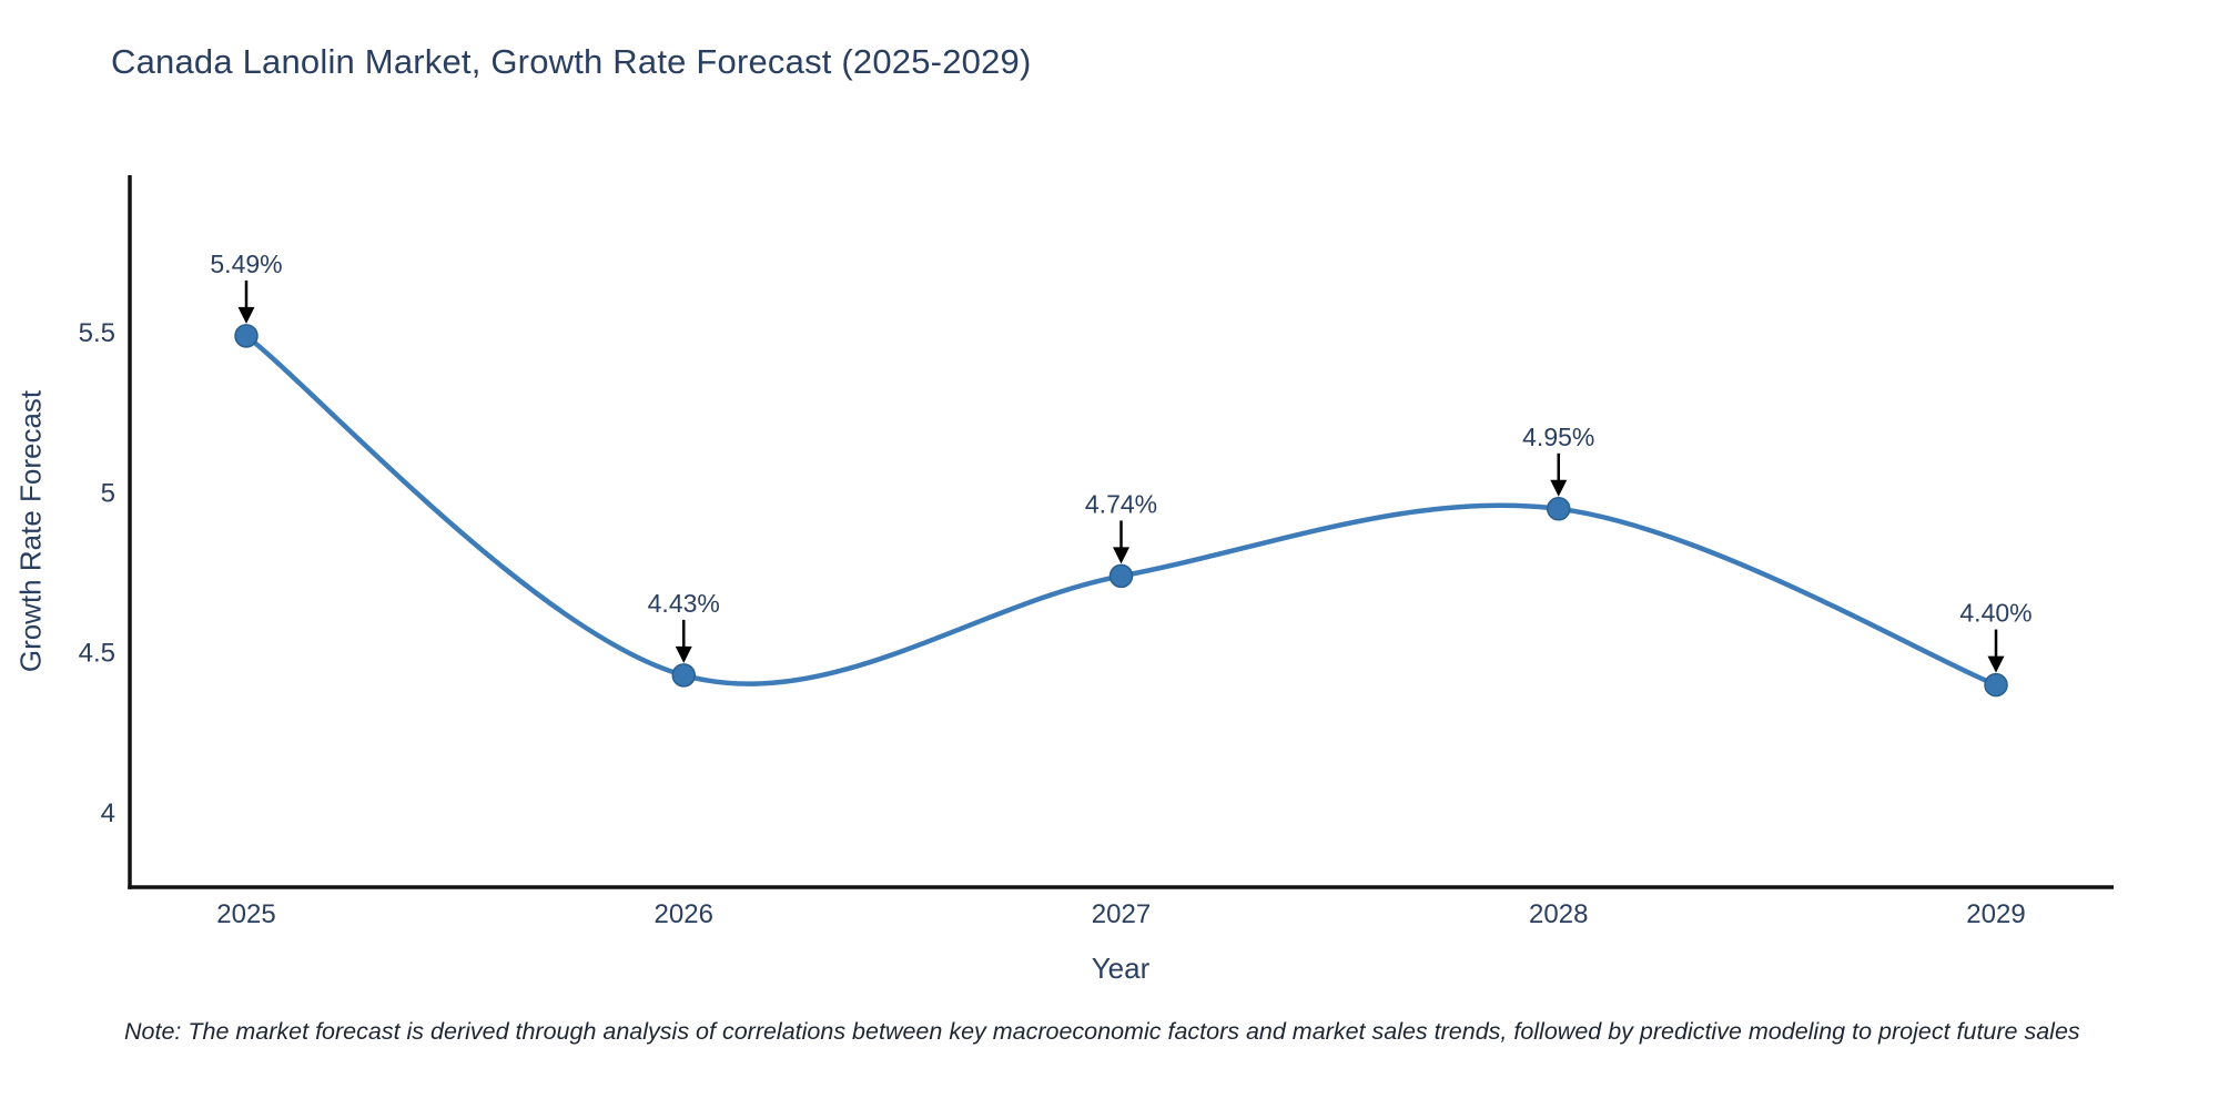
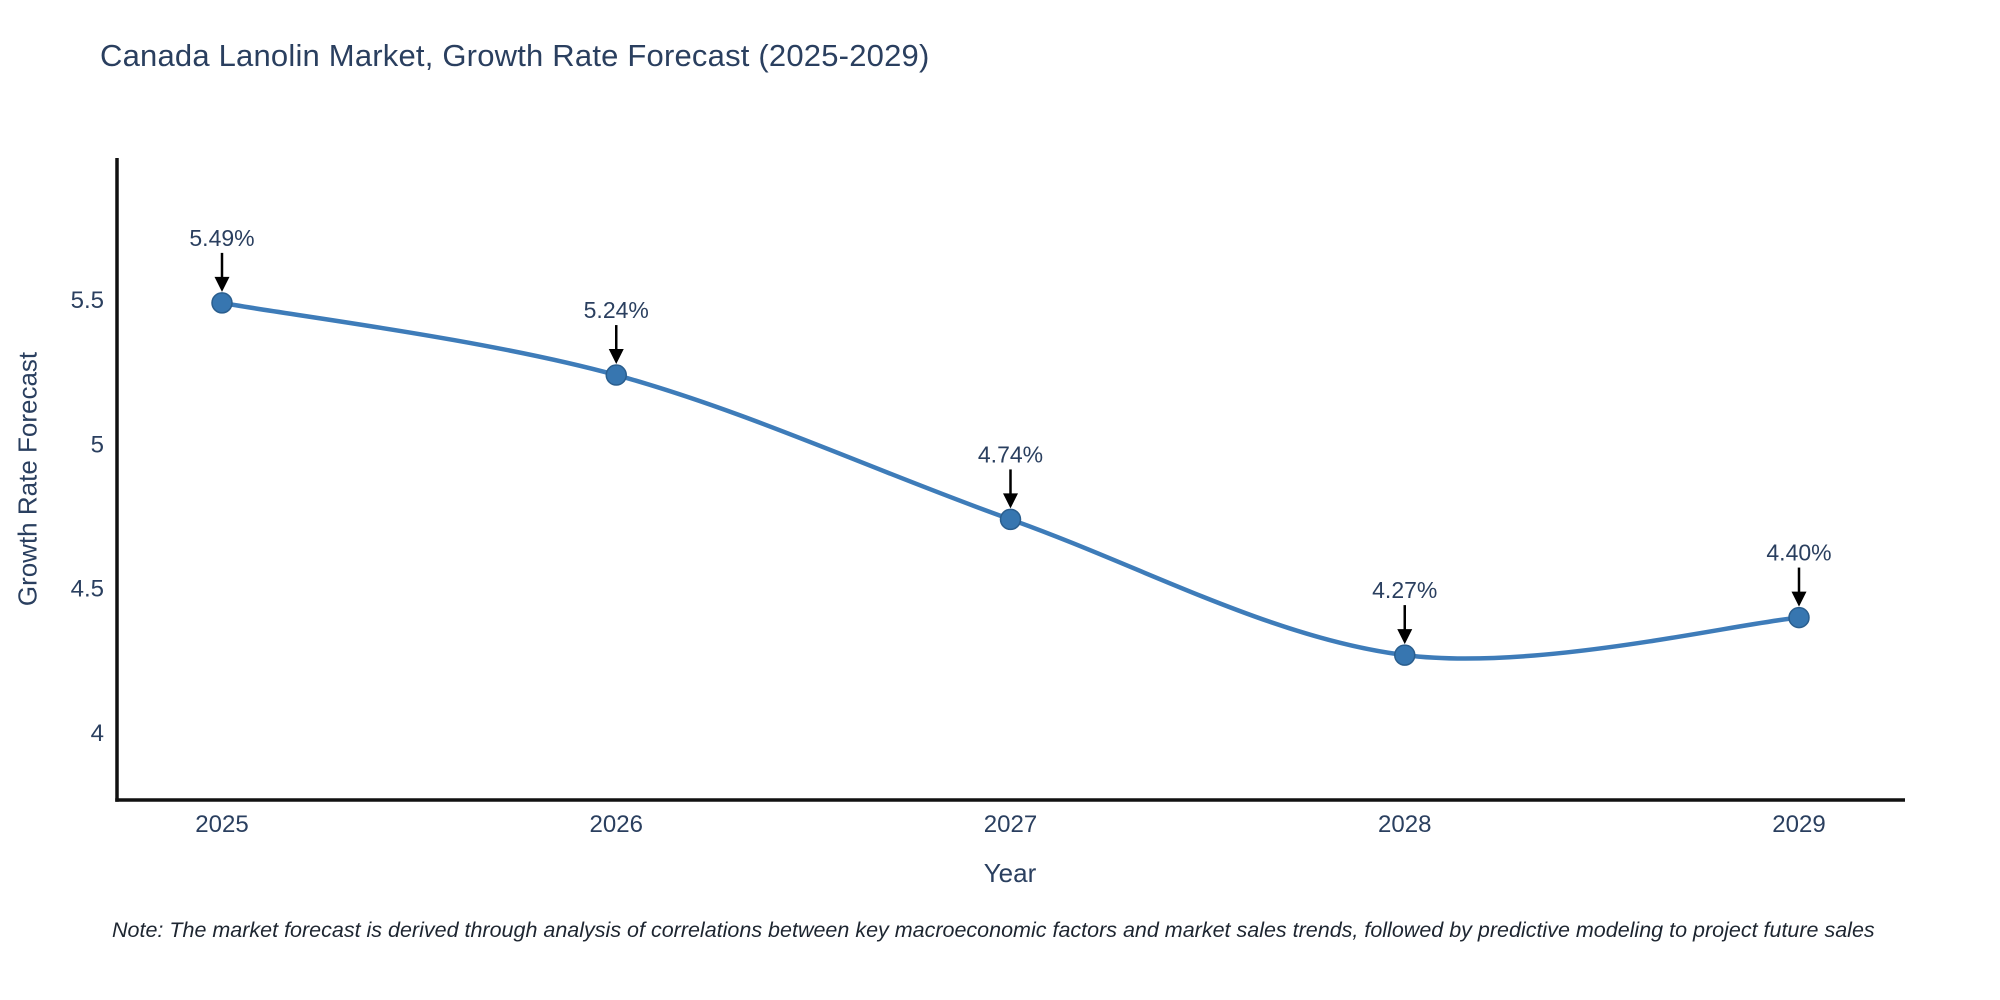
2026: 4.43% -> 5.24%
2028: 4.95% -> 4.27%
